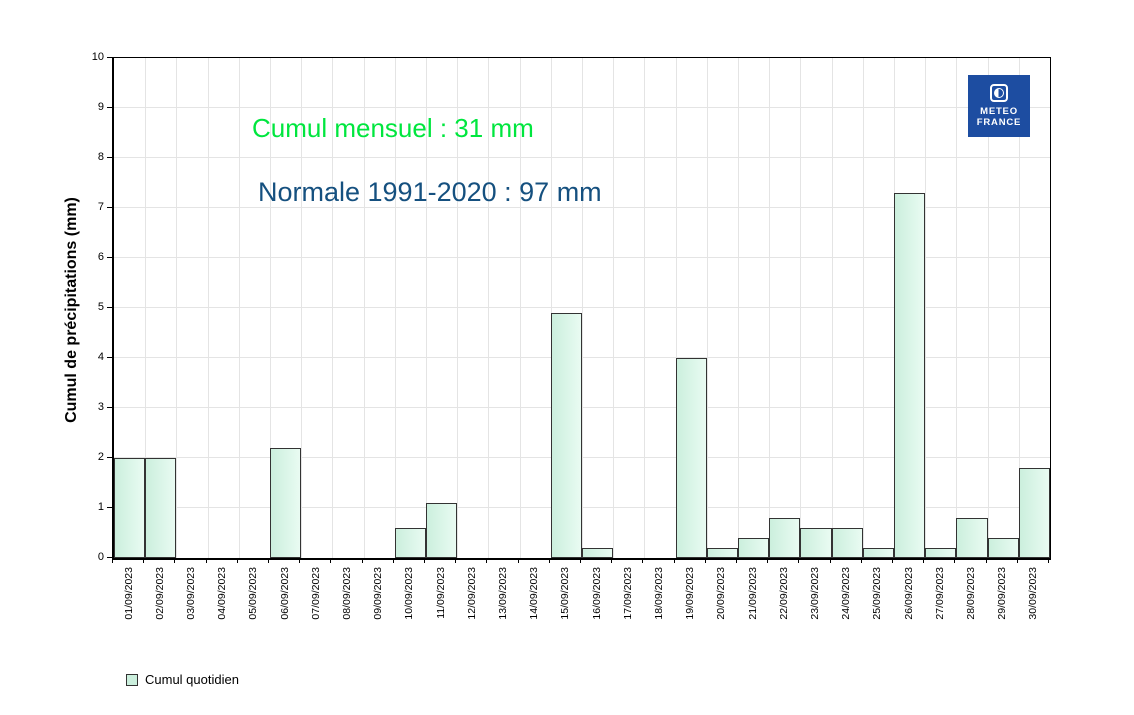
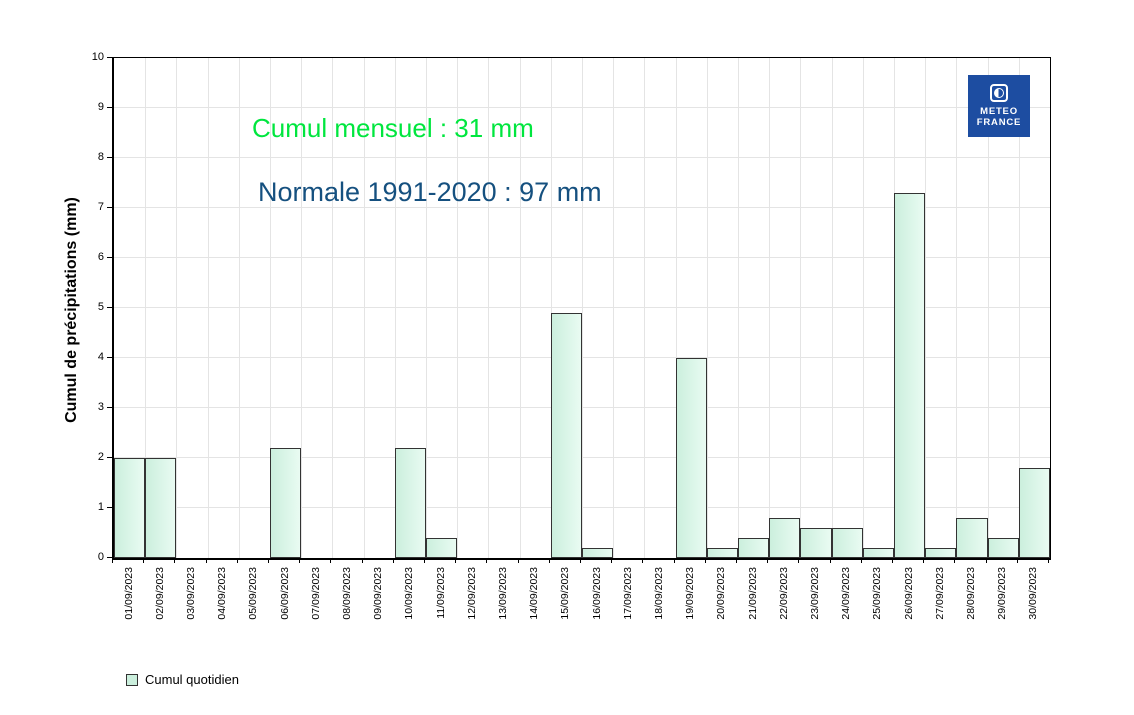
10/09/2023: 0.6 -> 2.2
11/09/2023: 1.1 -> 0.4
